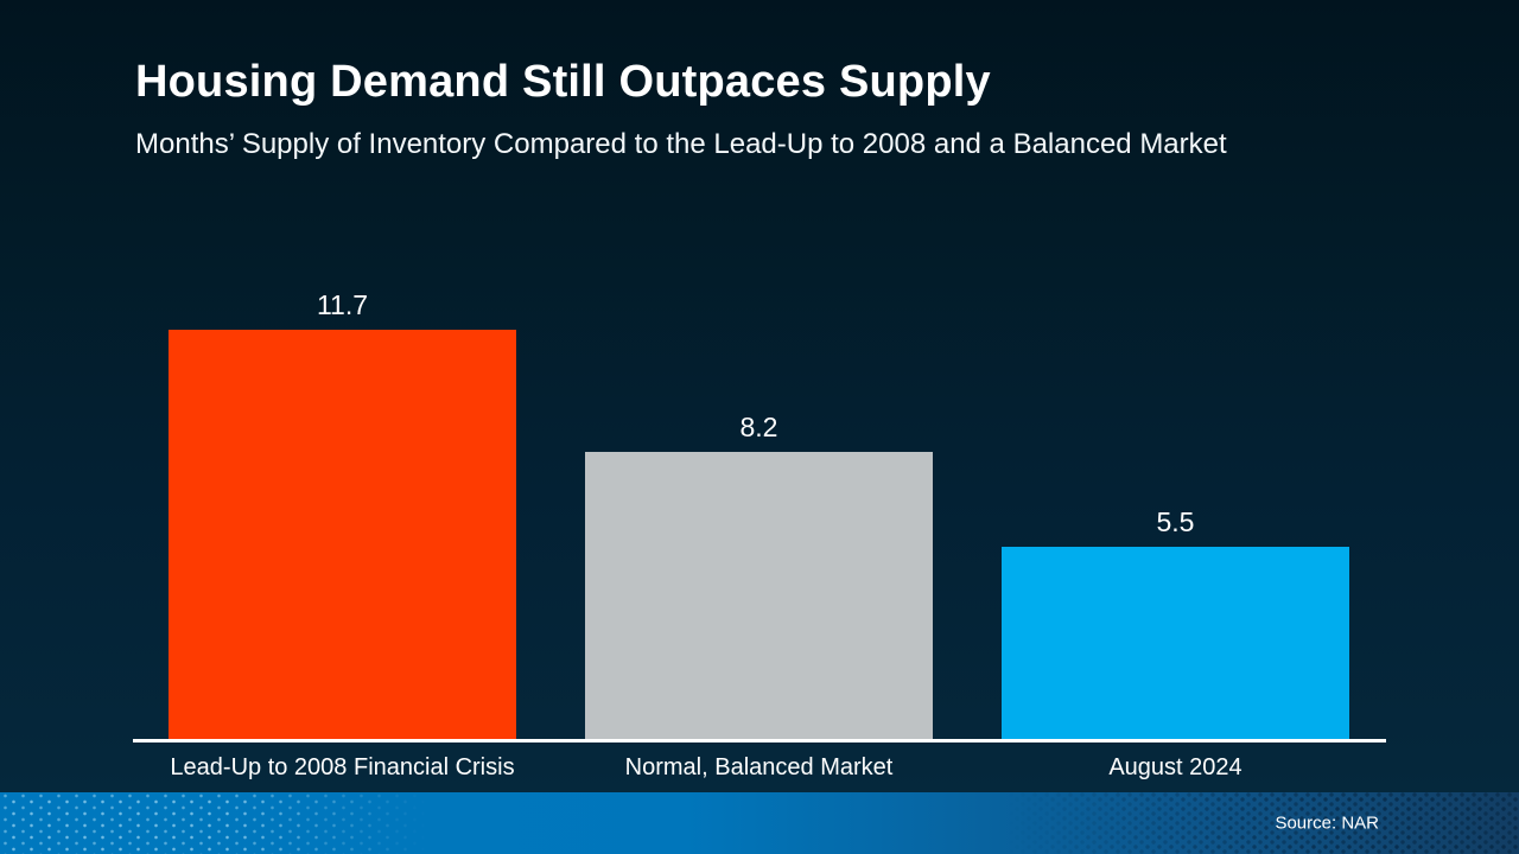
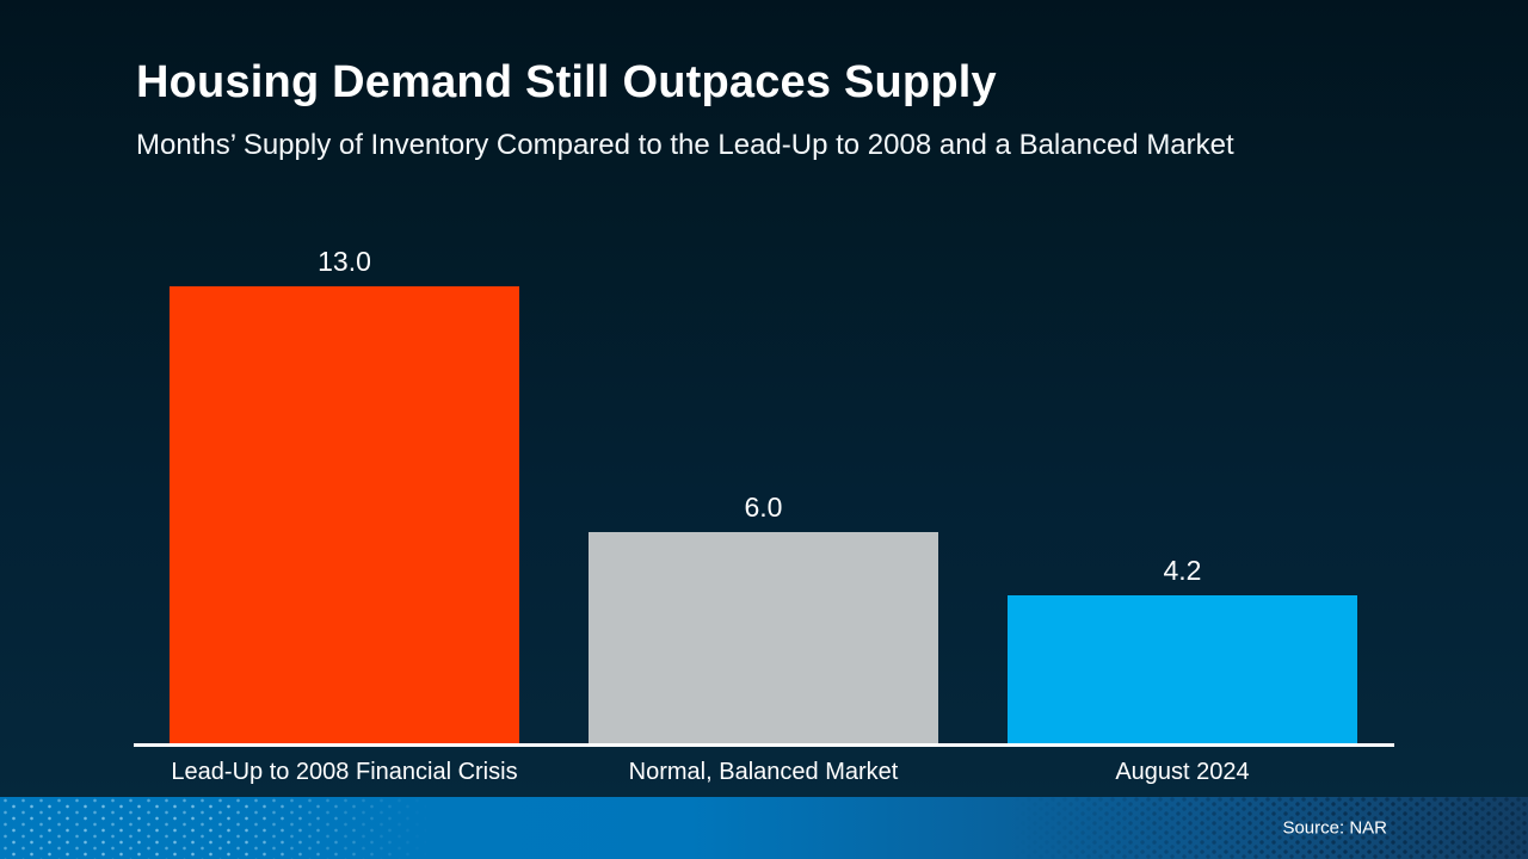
Lead-Up to 2008 Financial Crisis: 11.7 -> 13.0
Normal, Balanced Market: 8.2 -> 6.0
August 2024: 5.5 -> 4.2
